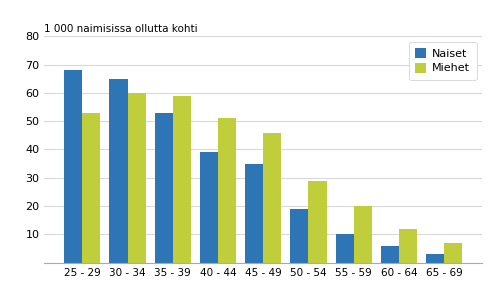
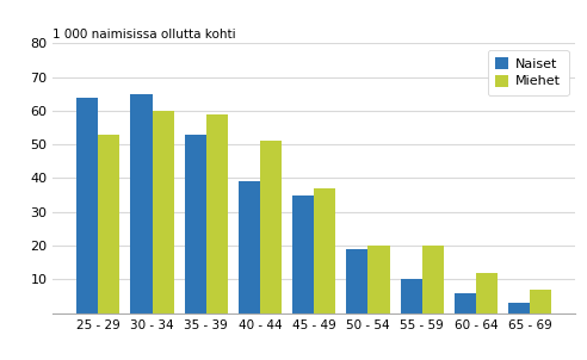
Naiset/25 - 29: 68 -> 64
Miehet/45 - 49: 46 -> 37
Miehet/50 - 54: 29 -> 20
